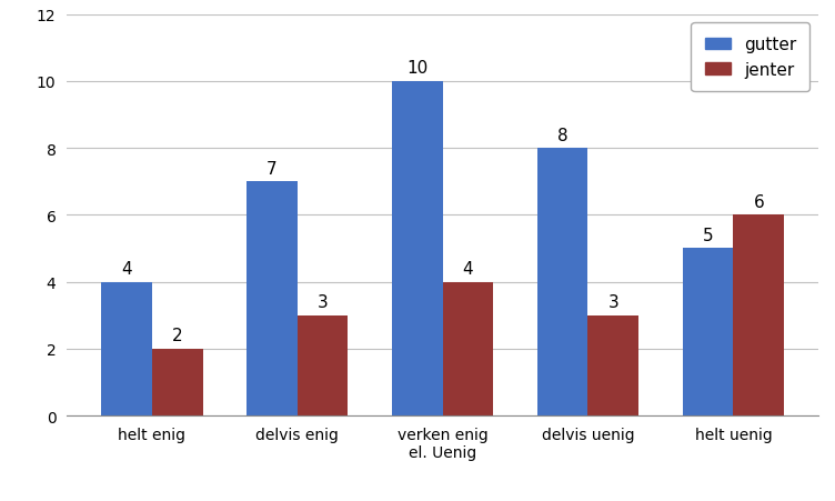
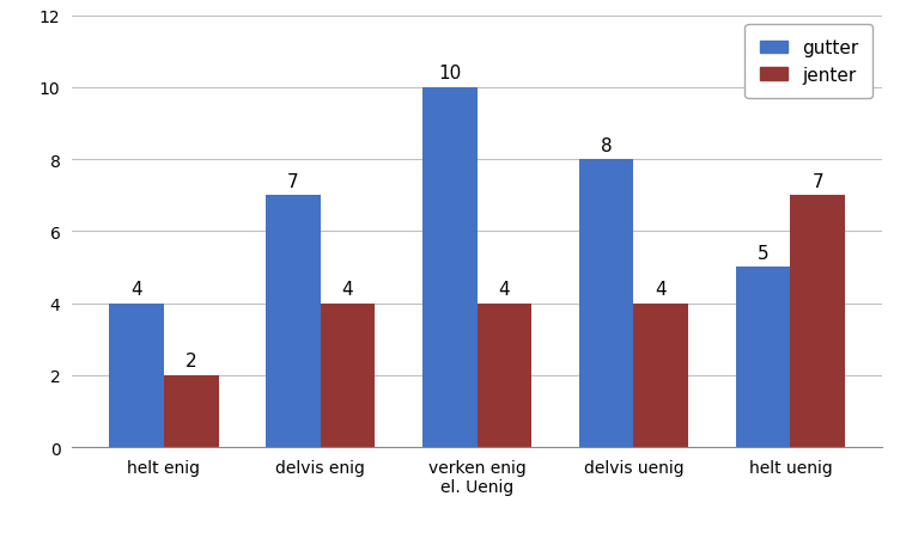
jenter/delvis enig: 3 -> 4
jenter/delvis uenig: 3 -> 4
jenter/helt uenig: 6 -> 7
